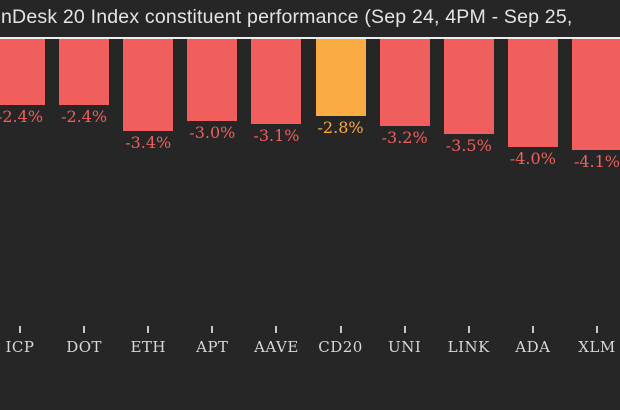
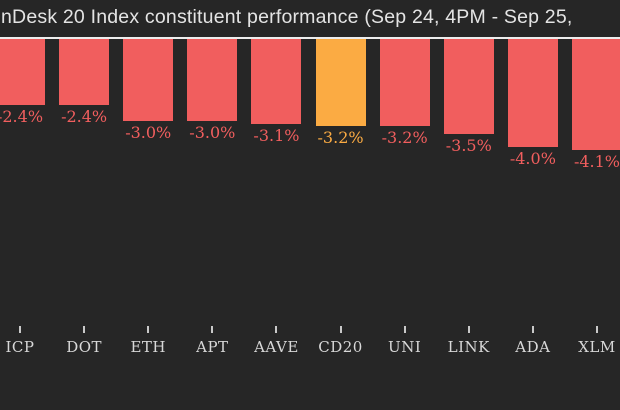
ETH: -3.4% -> -3.0%
CD20: -2.8% -> -3.2%
